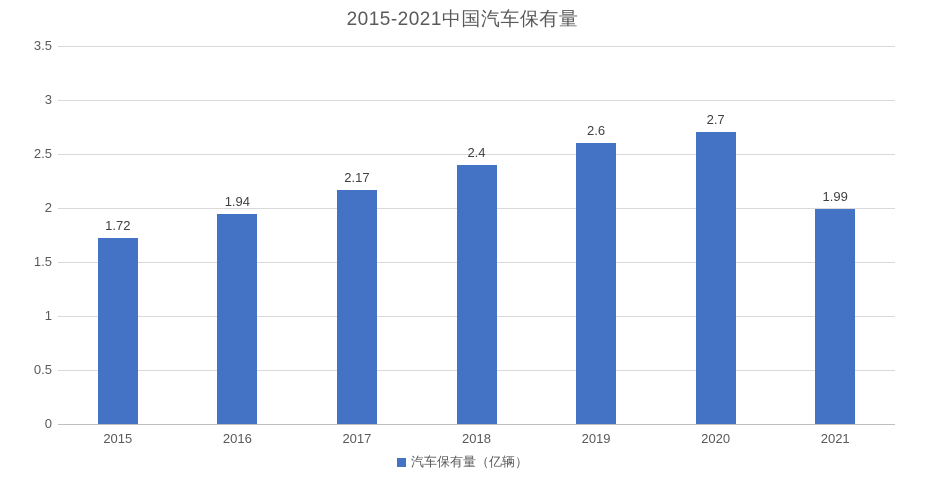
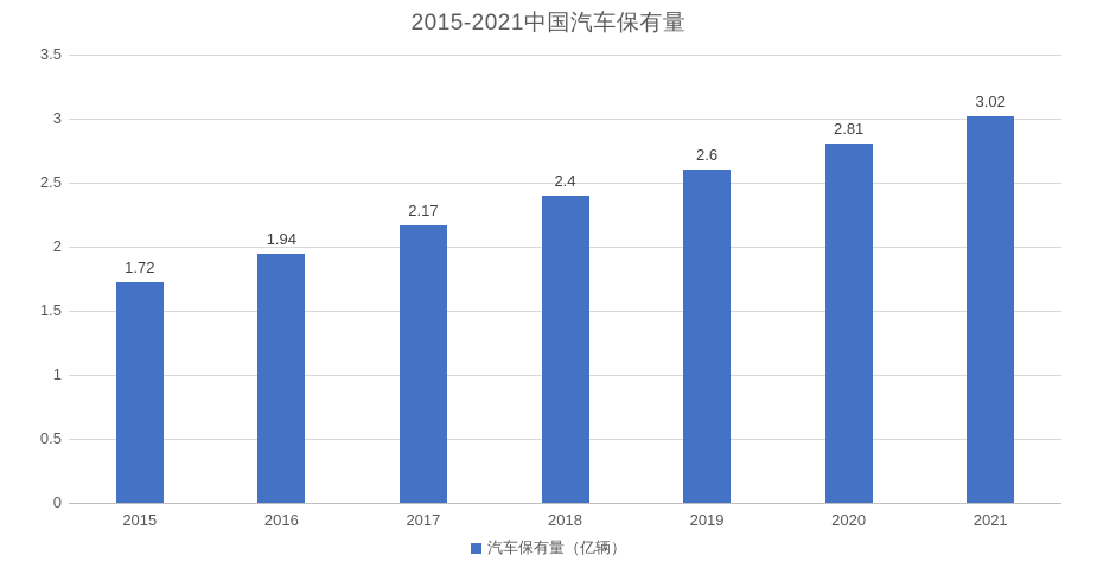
2020: 2.7 -> 2.81
2021: 1.99 -> 3.02
